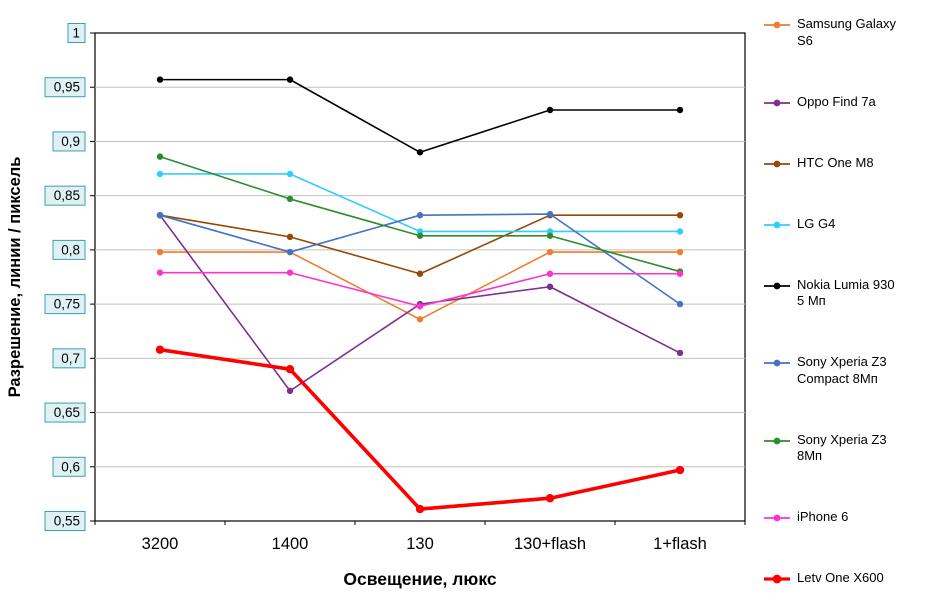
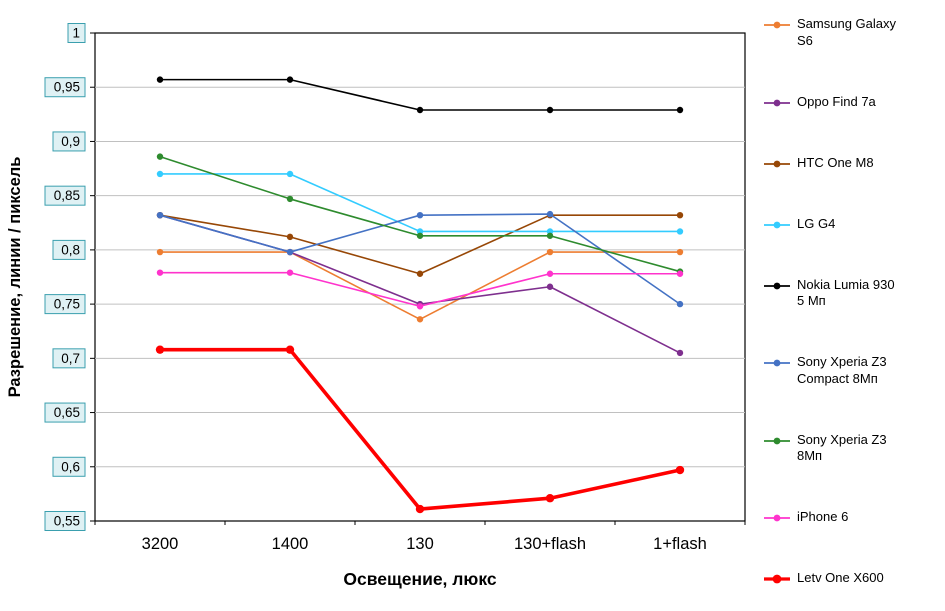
Oppo Find 7a/1400: 0,67 -> 0,80
Letv One X600/1400: 0,69 -> 0,71
Nokia Lumia 930 5 Мп/130: 0,89 -> 0,93
